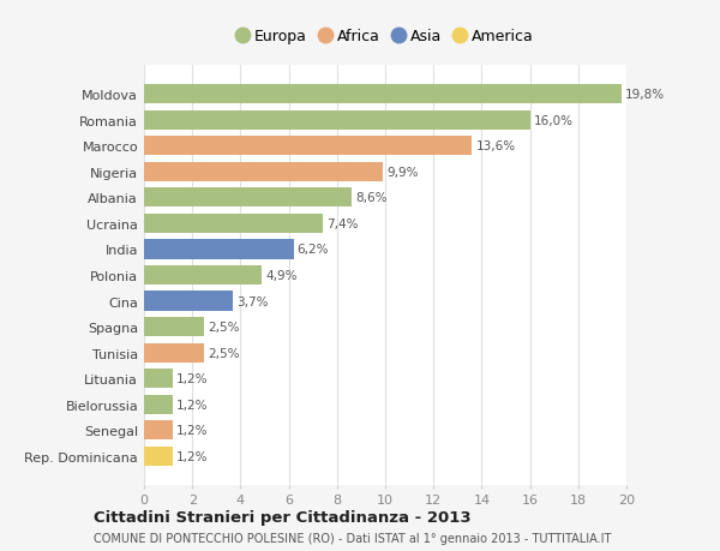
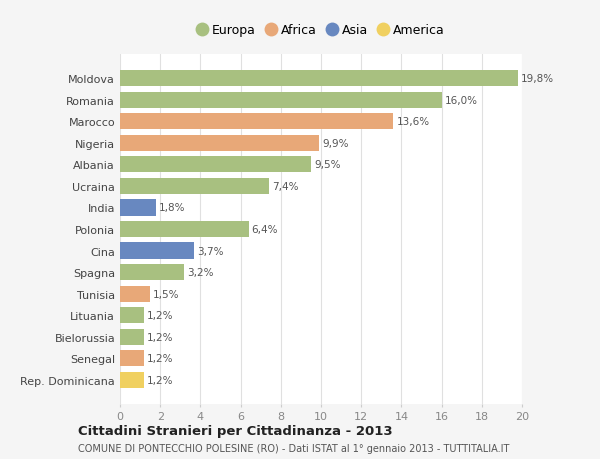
Albania: 8,6% -> 9,5%
India: 6,2% -> 1,8%
Polonia: 4,9% -> 6,4%
Spagna: 2,5% -> 3,2%
Tunisia: 2,5% -> 1,5%
